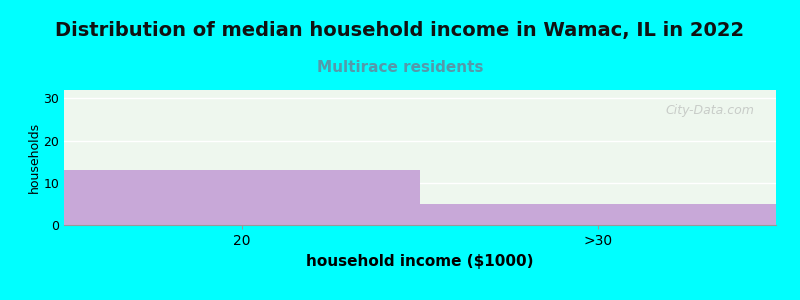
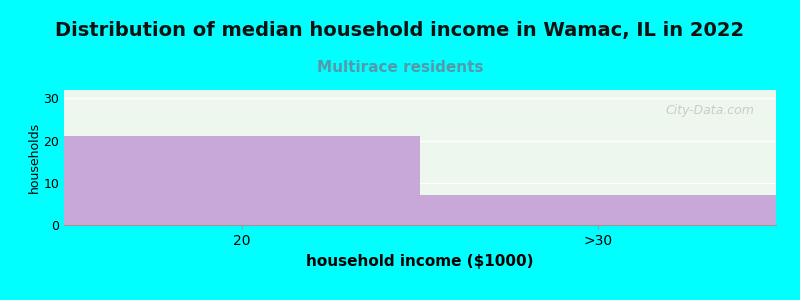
20: 13 -> 21
>30: 5 -> 7
